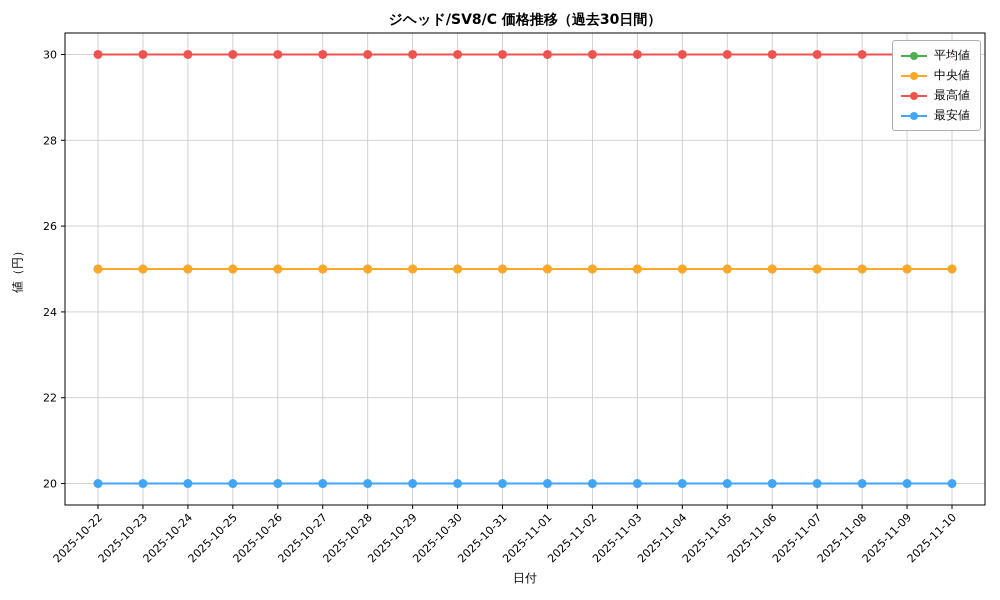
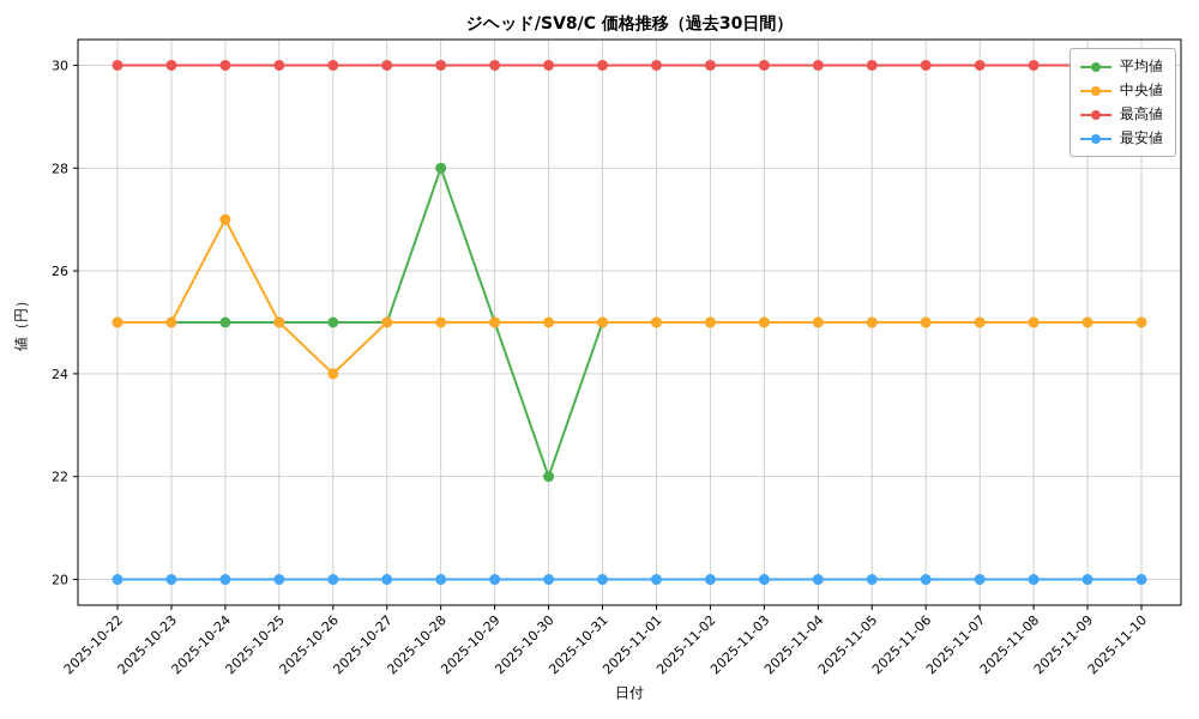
中央値/2025-10-24: 25 -> 27
中央値/2025-10-26: 25 -> 24
平均値/2025-10-28: 25 -> 28
平均値/2025-10-30: 25 -> 22
